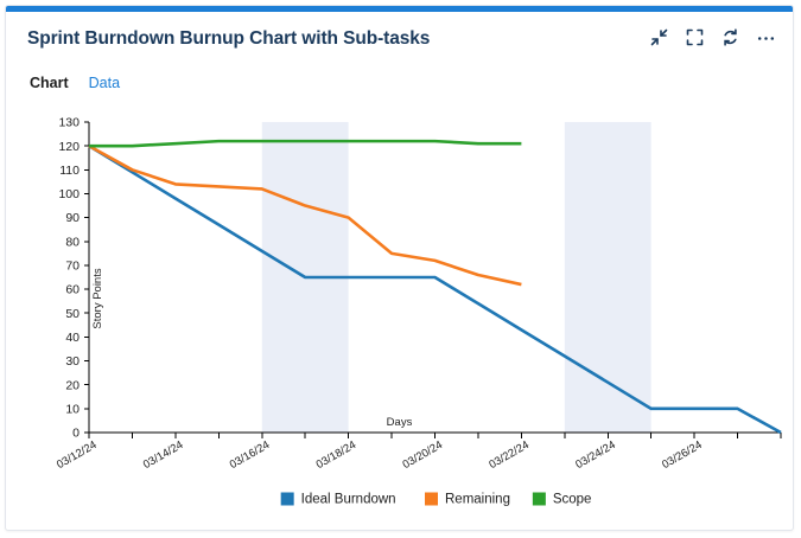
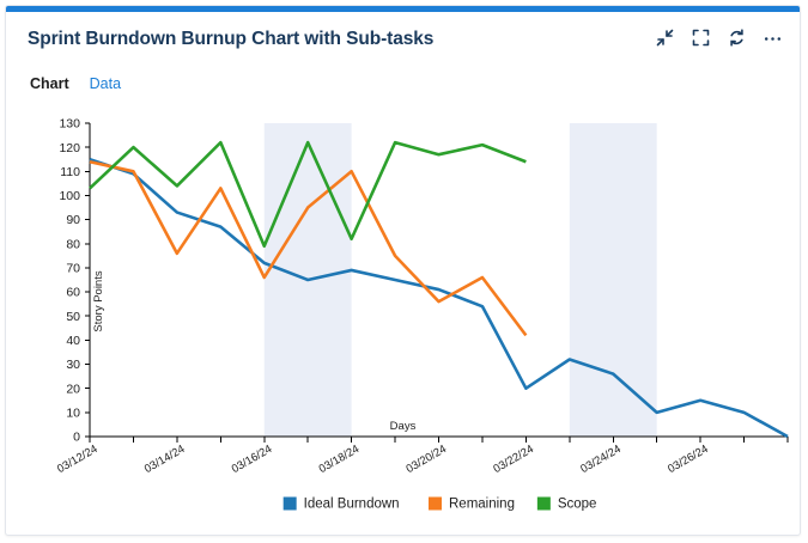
Ideal Burndown/03/12/24: 120 -> 115
Remaining/03/12/24: 120 -> 114
Scope/03/12/24: 120 -> 103
Ideal Burndown/03/14/24: 98 -> 93
Remaining/03/14/24: 104 -> 76
Scope/03/14/24: 121 -> 104
Ideal Burndown/03/16/24: 76 -> 72
Remaining/03/16/24: 102 -> 66
Scope/03/16/24: 122 -> 79
Ideal Burndown/03/18/24: 65 -> 69
Remaining/03/18/24: 90 -> 110
Scope/03/18/24: 122 -> 82
Ideal Burndown/03/20/24: 65 -> 61
Remaining/03/20/24: 72 -> 56
Scope/03/20/24: 122 -> 117
Ideal Burndown/03/22/24: 43 -> 20
Remaining/03/22/24: 62 -> 42
Scope/03/22/24: 121 -> 114
Ideal Burndown/03/24/24: 21 -> 26
Ideal Burndown/03/26/24: 10 -> 15
